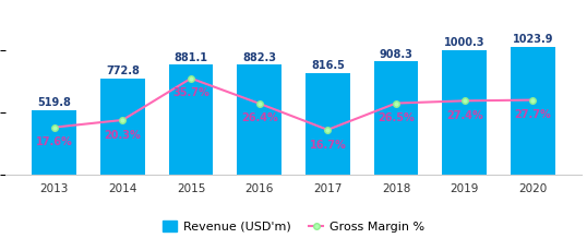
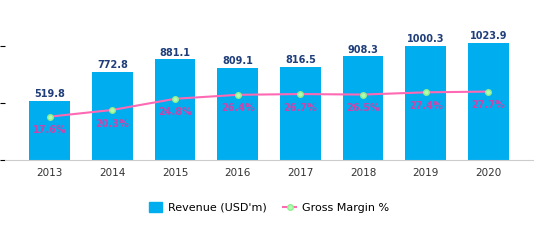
Gross Margin %/2015: 35.7% -> 24.8%
Revenue (USD'm)/2016: 882.3 -> 809.1
Gross Margin %/2017: 16.7% -> 26.7%
